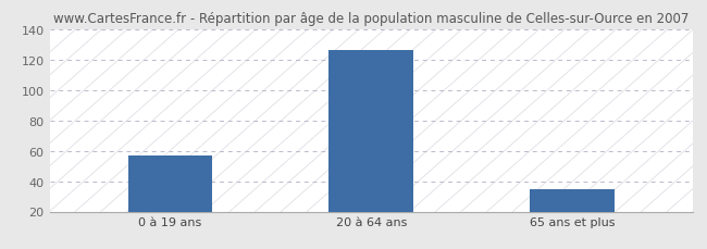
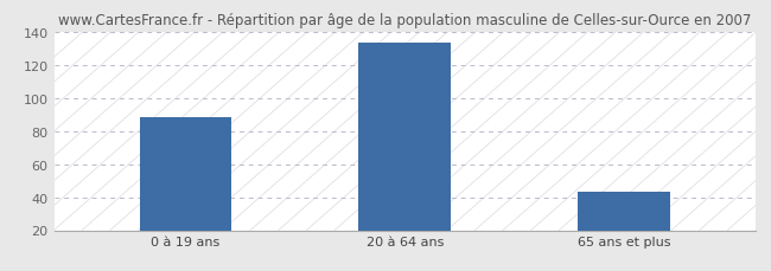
0 à 19 ans: 57 -> 88
20 à 64 ans: 126 -> 133
65 ans et plus: 35 -> 43
